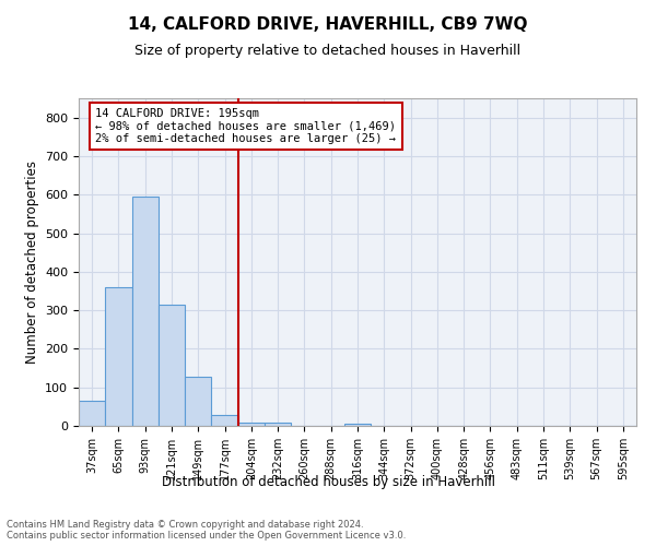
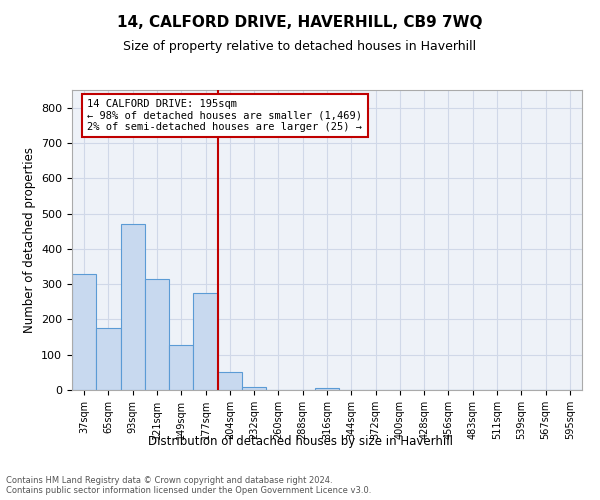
37sqm: 65 -> 330
65sqm: 360 -> 175
93sqm: 595 -> 470
177sqm: 27 -> 275
204sqm: 9 -> 50
